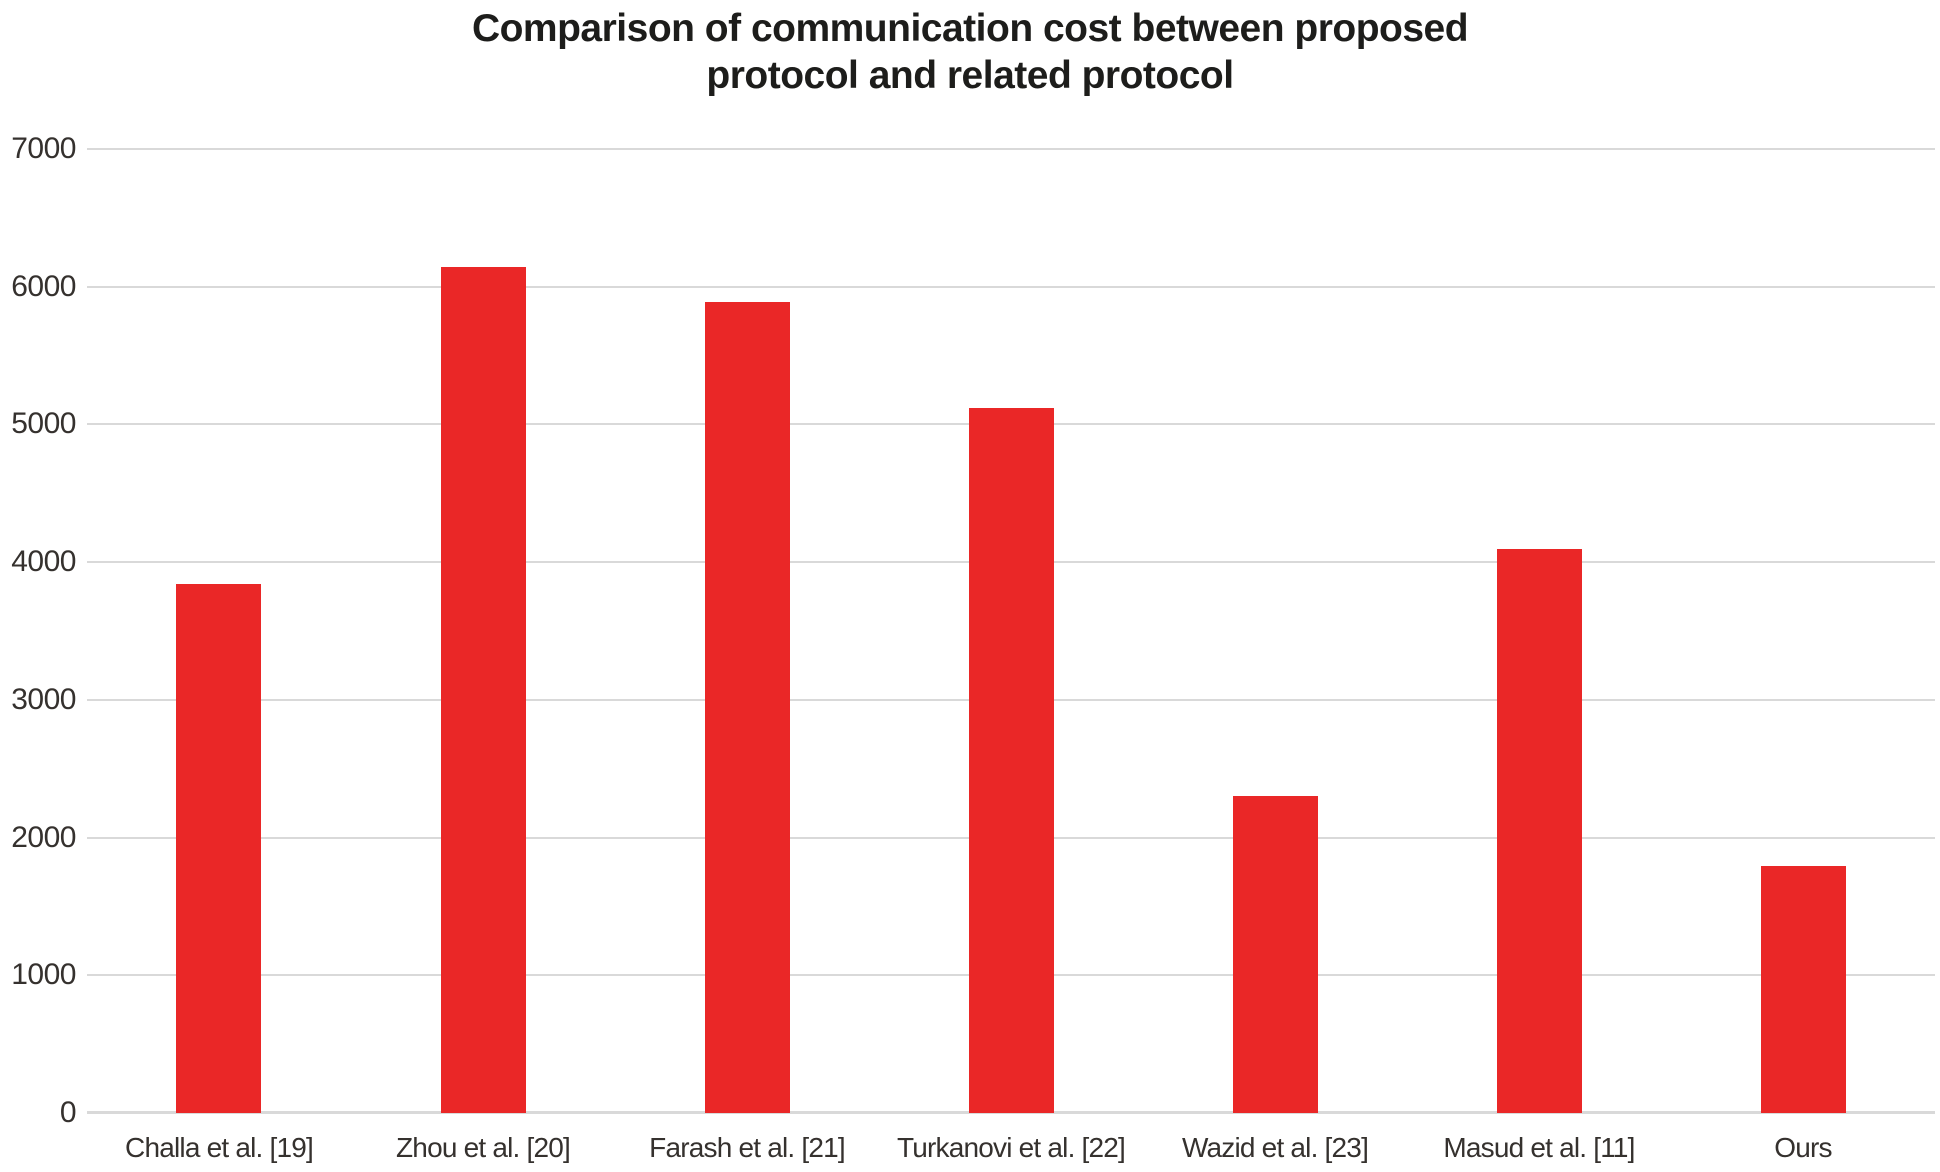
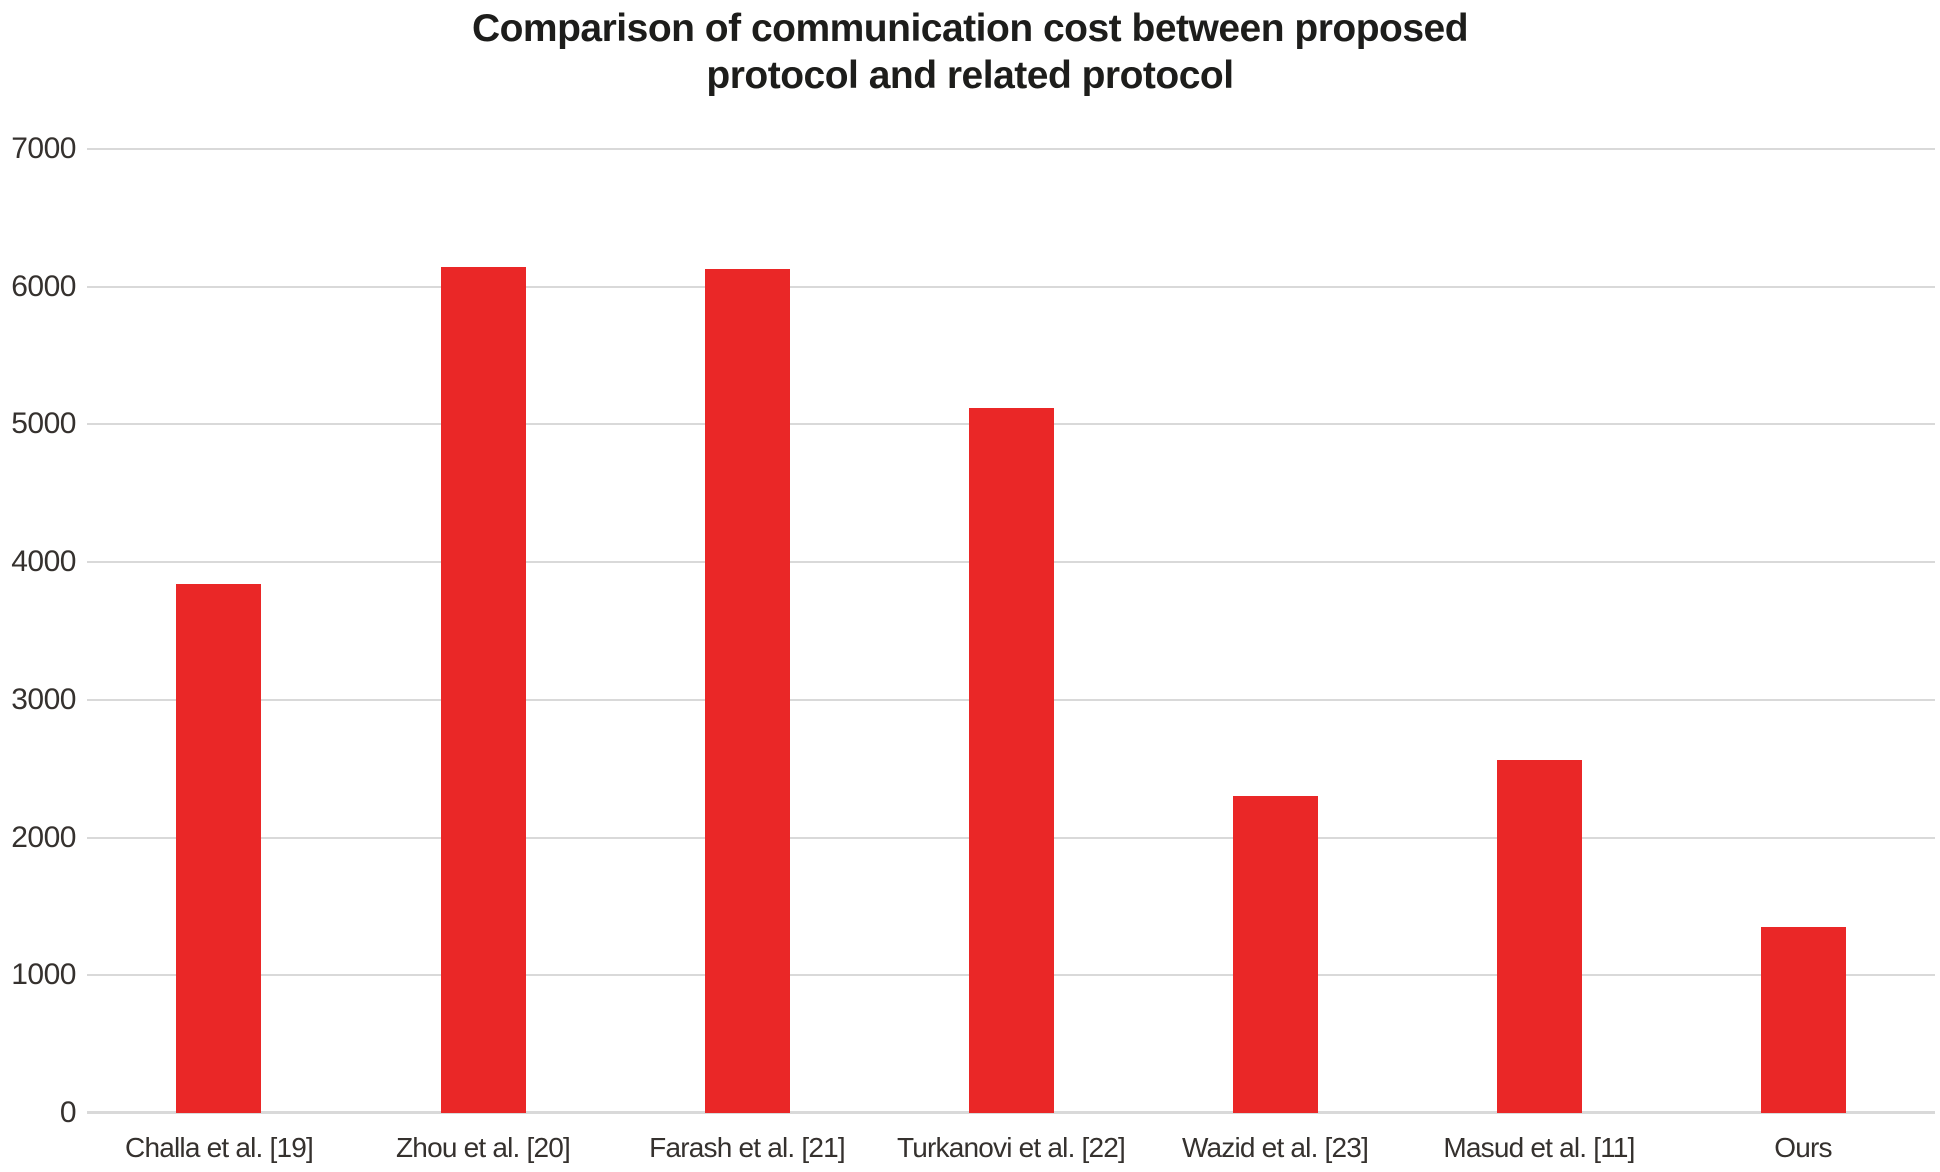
Farash et al. [21]: 5890 -> 6130
Masud et al. [11]: 4100 -> 2560
Ours: 1790 -> 1350
